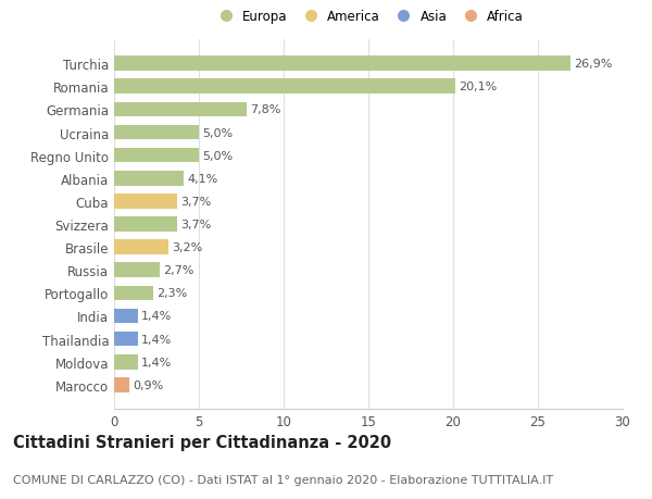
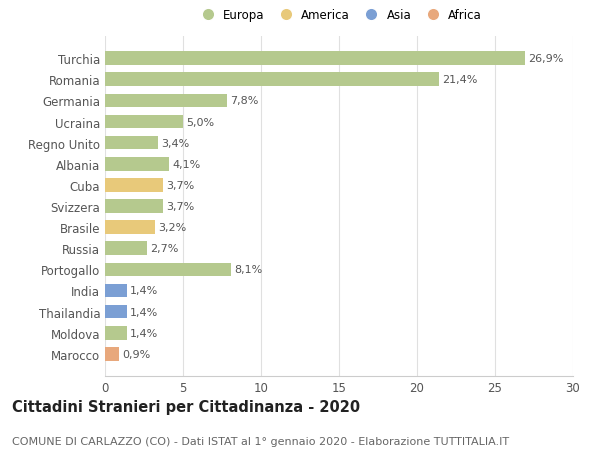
Romania: 20,1% -> 21,4%
Regno Unito: 5,0% -> 3,4%
Portogallo: 2,3% -> 8,1%
